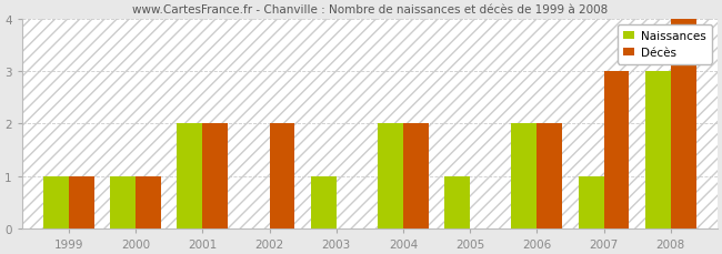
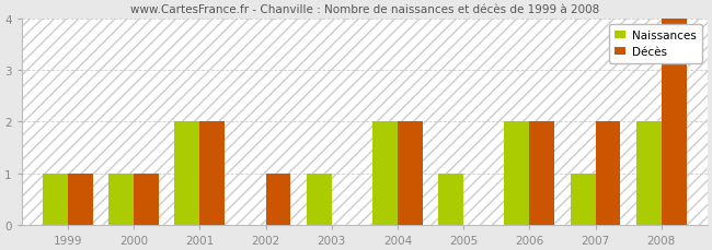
Décès/2002: 2 -> 1
Décès/2007: 3 -> 2
Naissances/2008: 3 -> 2
